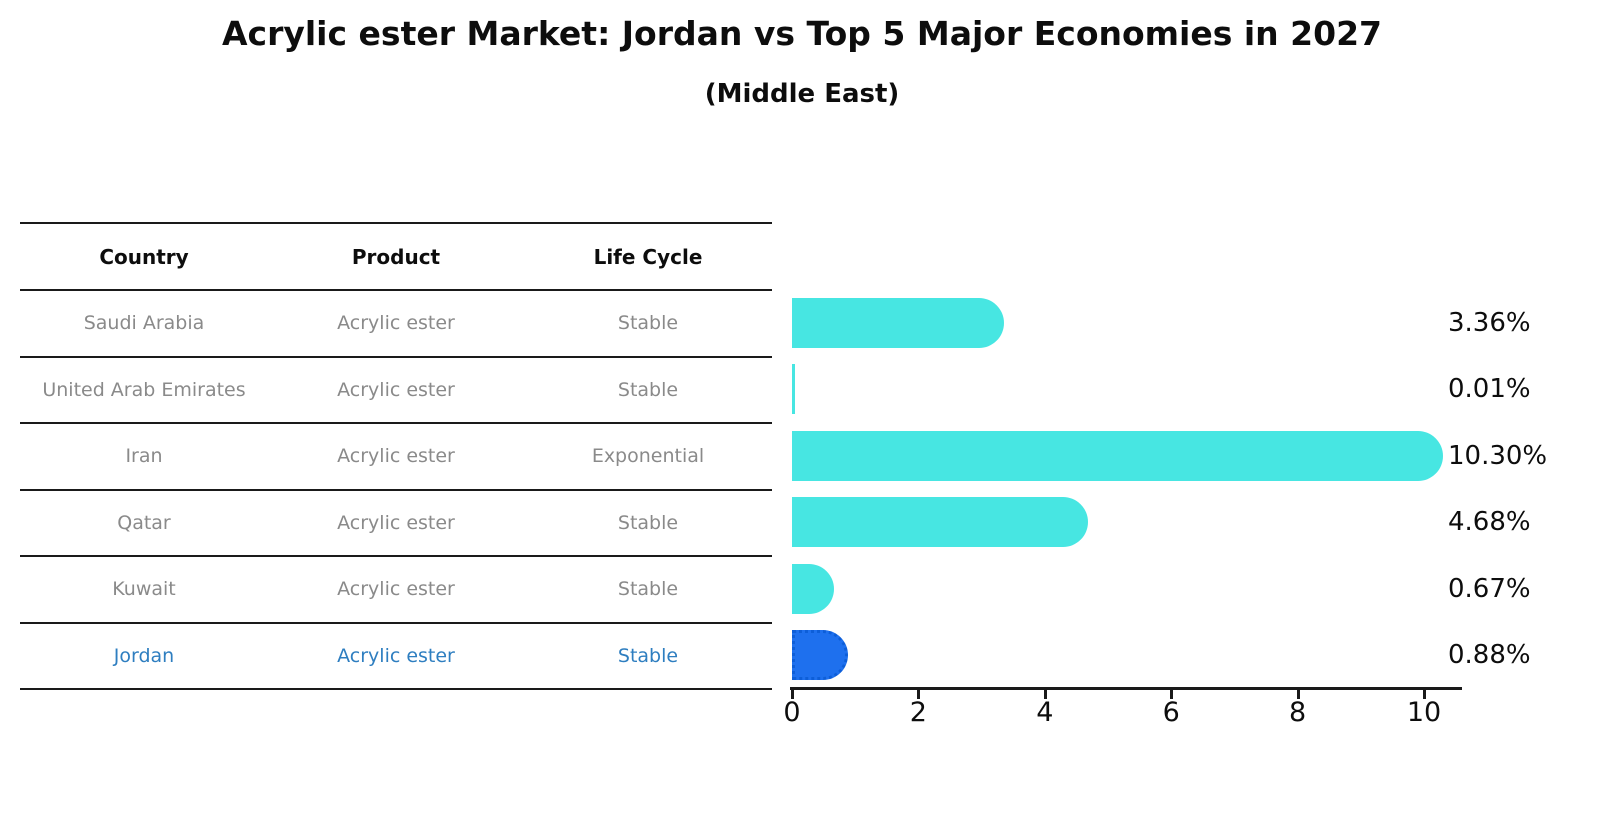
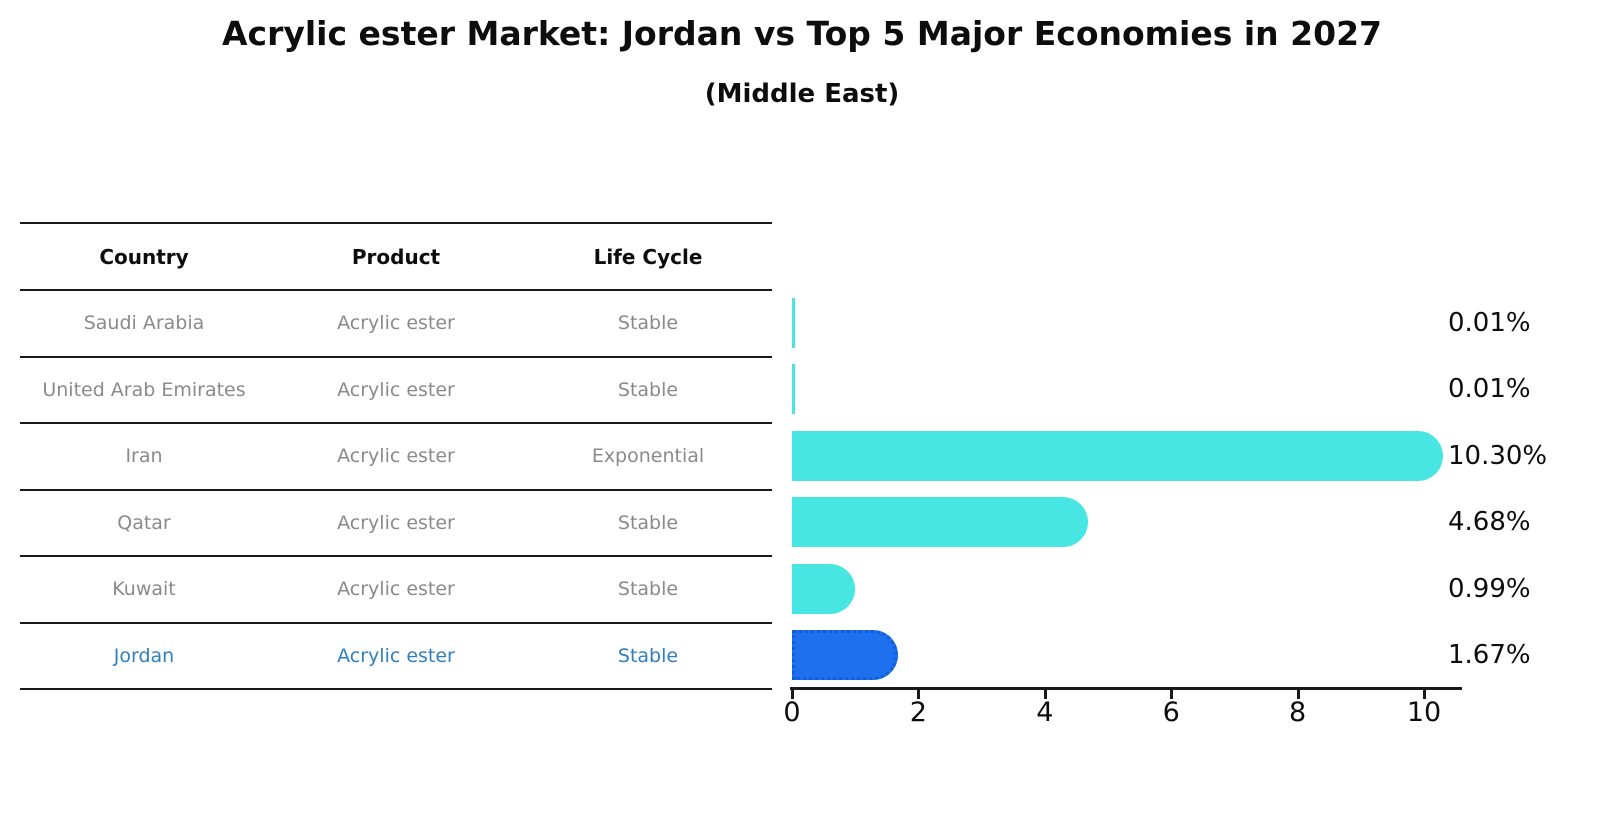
Saudi Arabia: 3.36% -> 0.01%
Kuwait: 0.67% -> 0.99%
Jordan: 0.88% -> 1.67%
